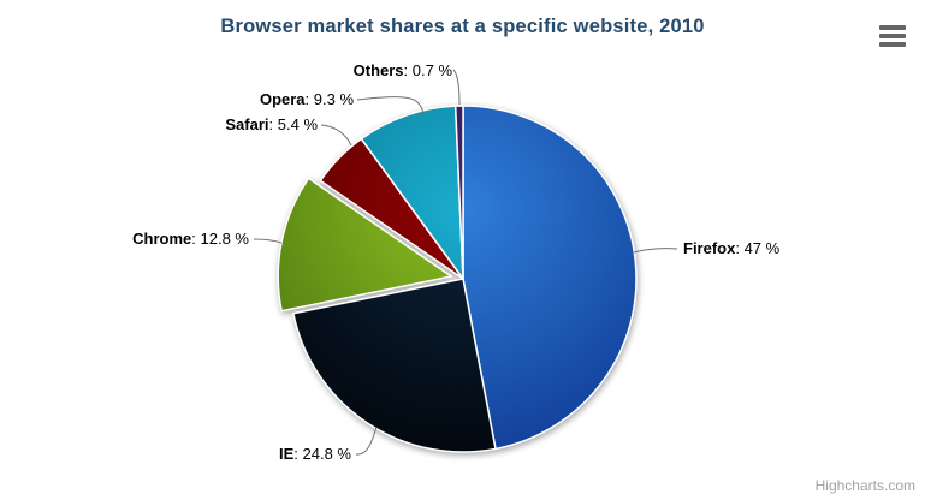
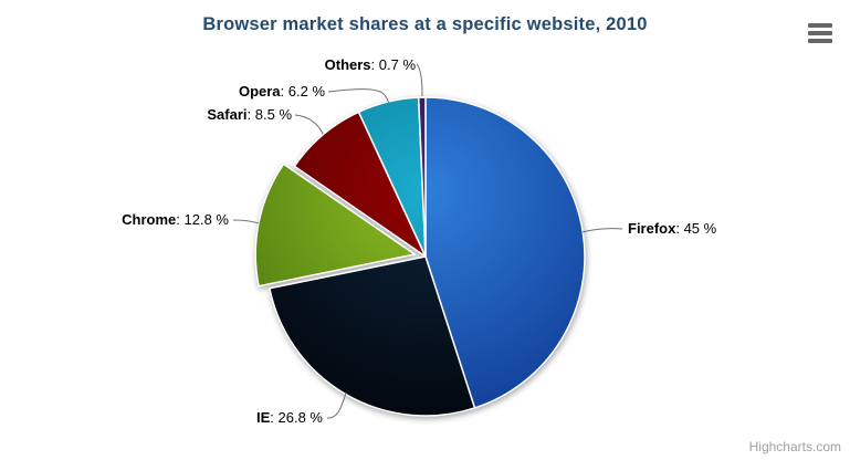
Firefox: 47 -> 45
IE: 24.8 -> 26.8
Safari: 5.4 -> 8.5
Opera: 9.3 -> 6.2
